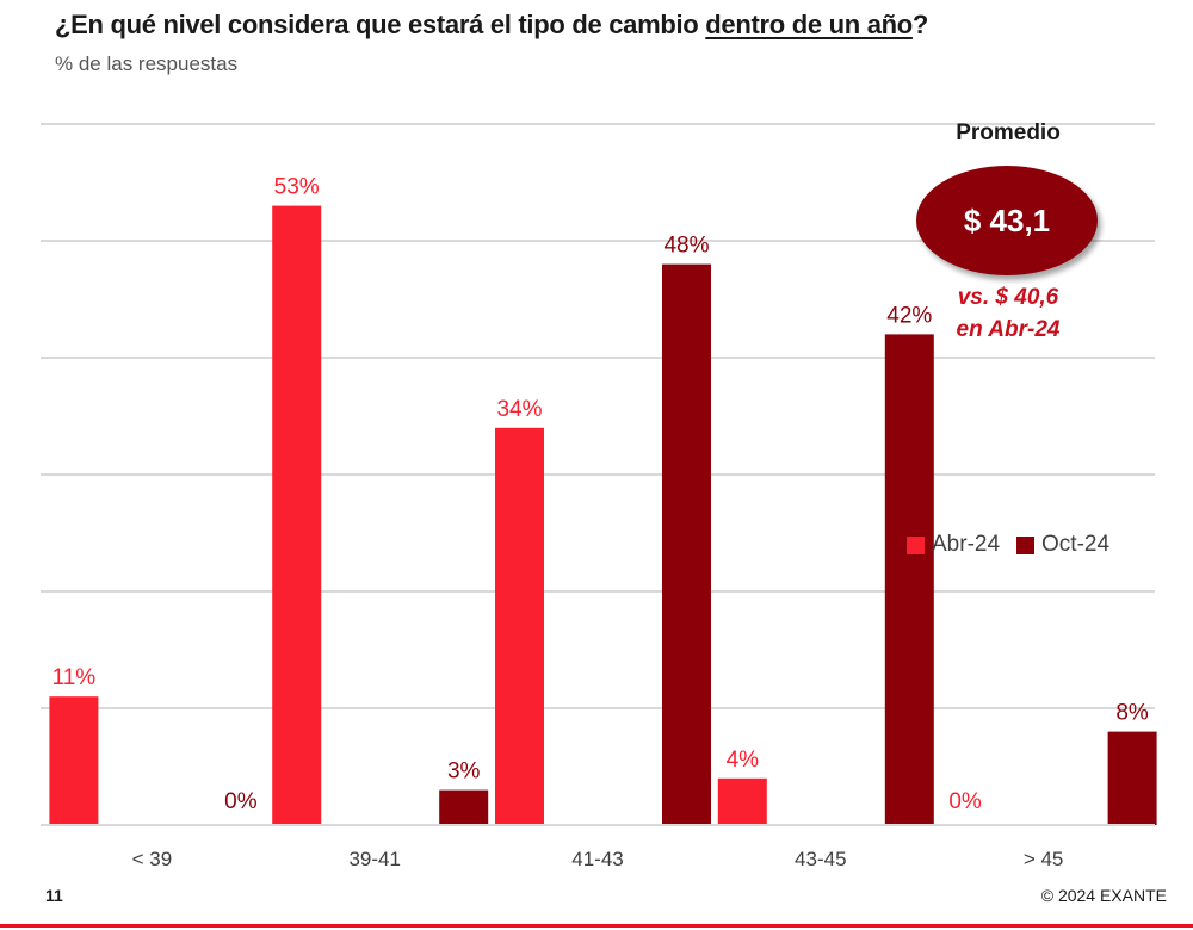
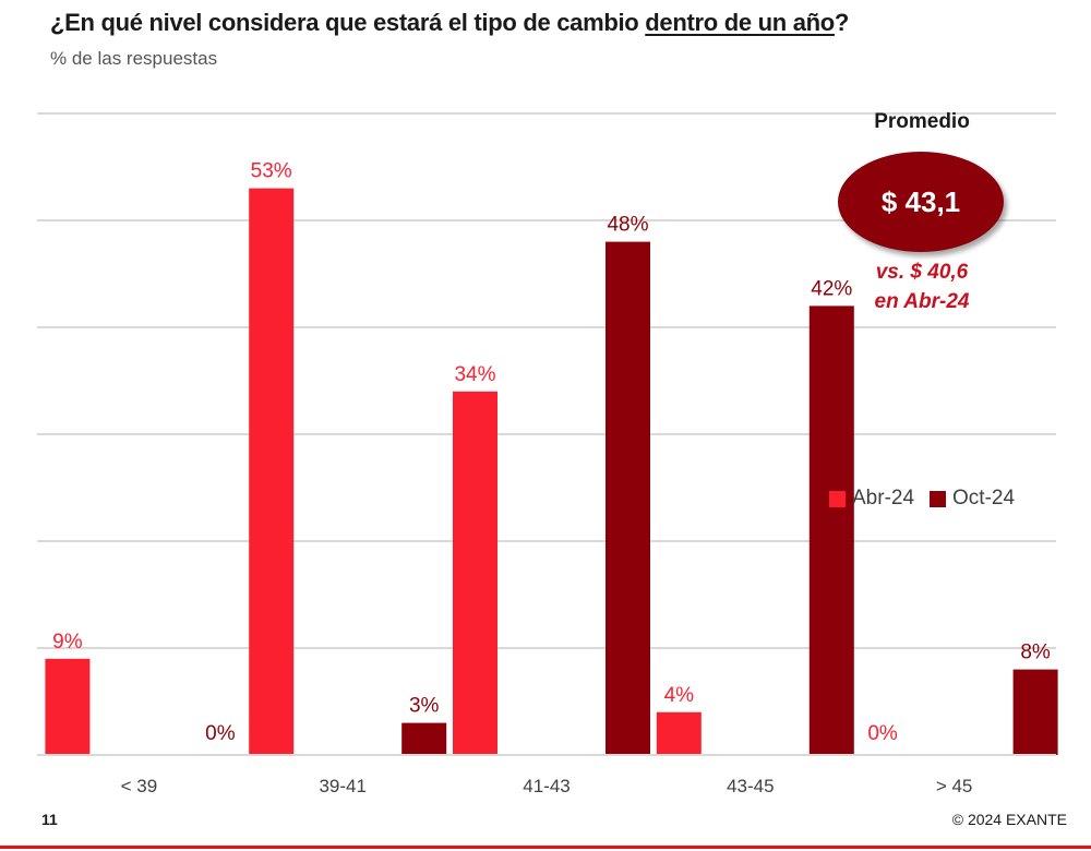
Abr-24/< 39: 11% -> 9%
